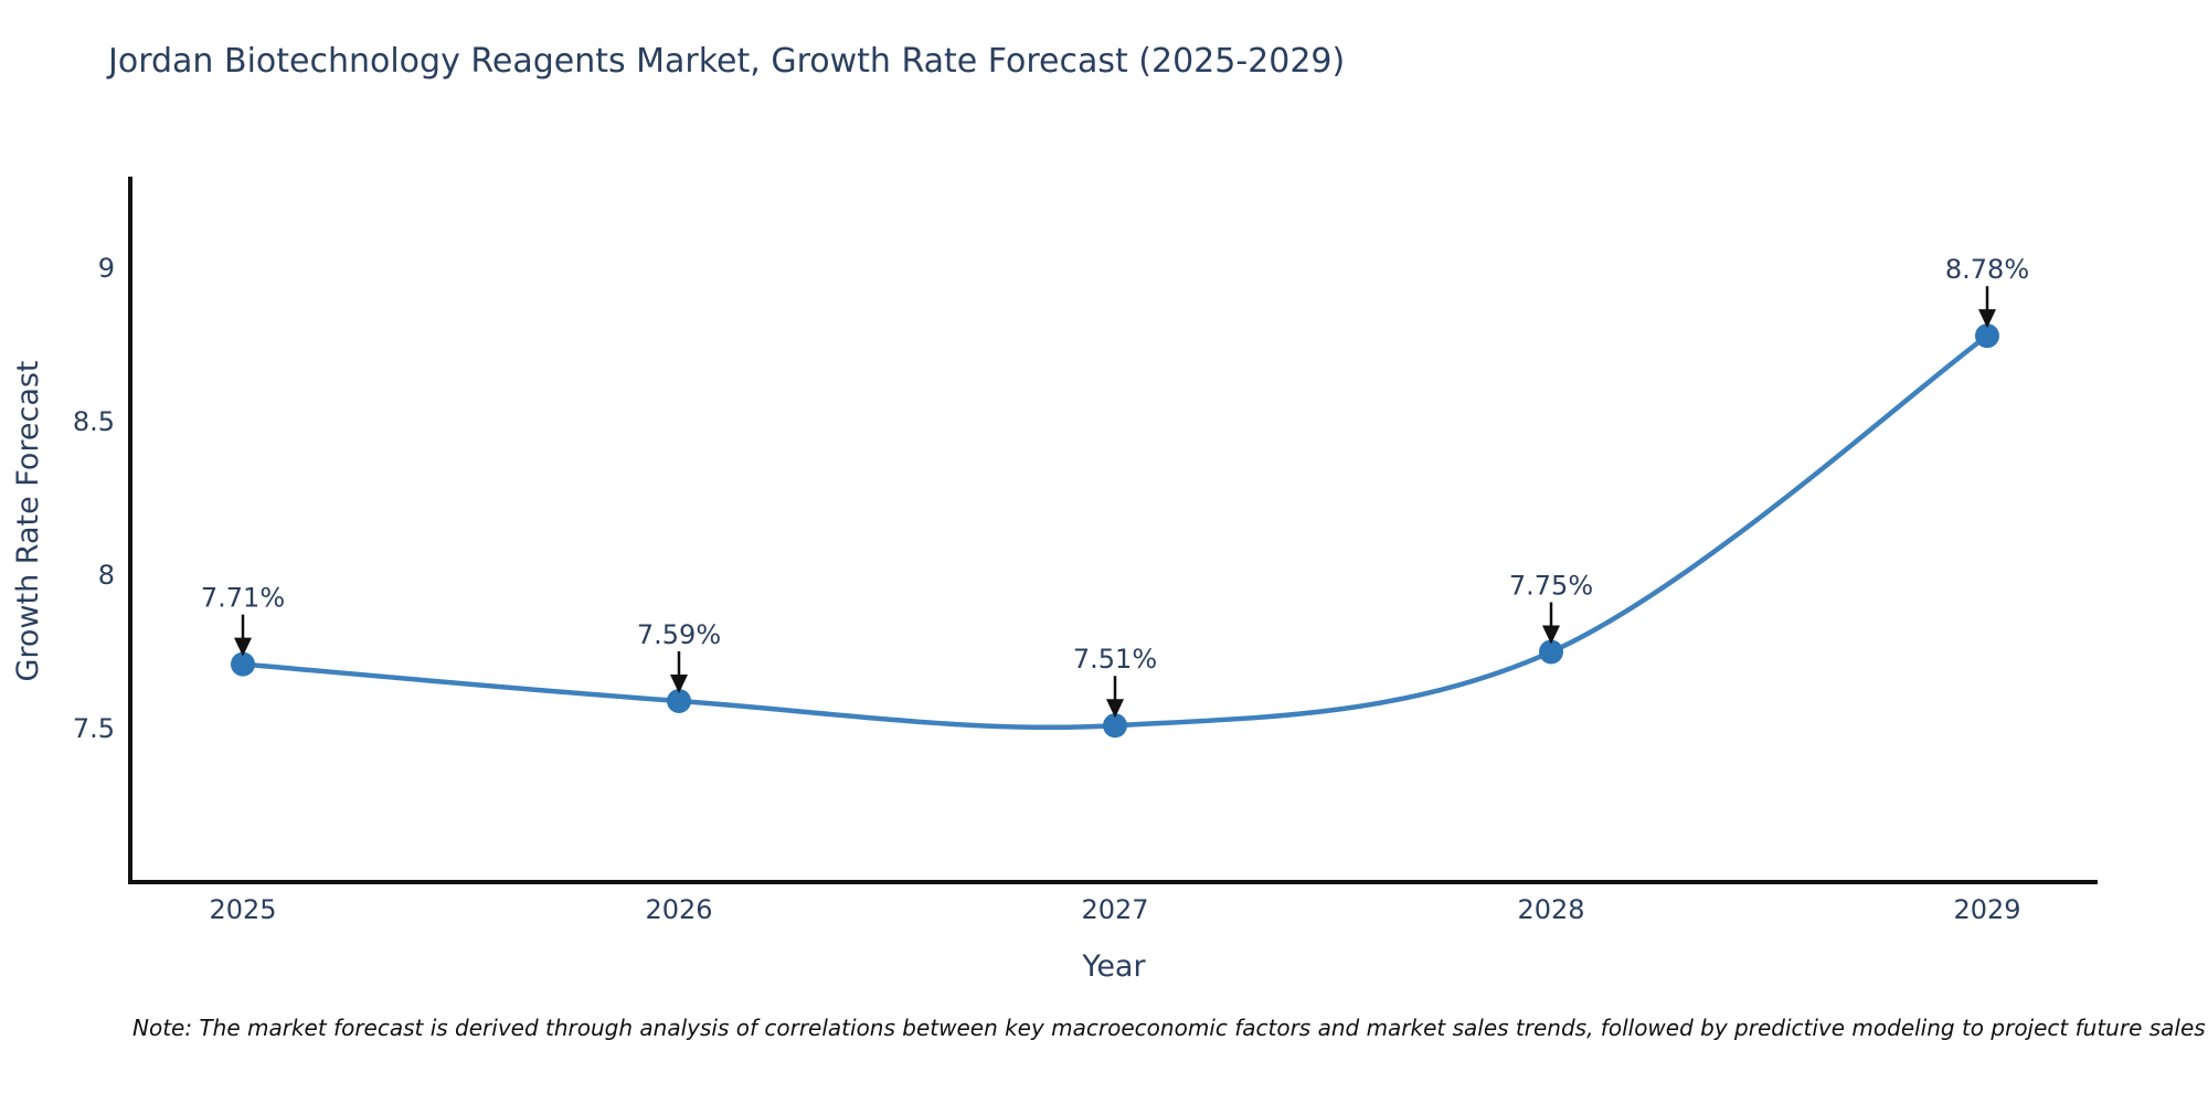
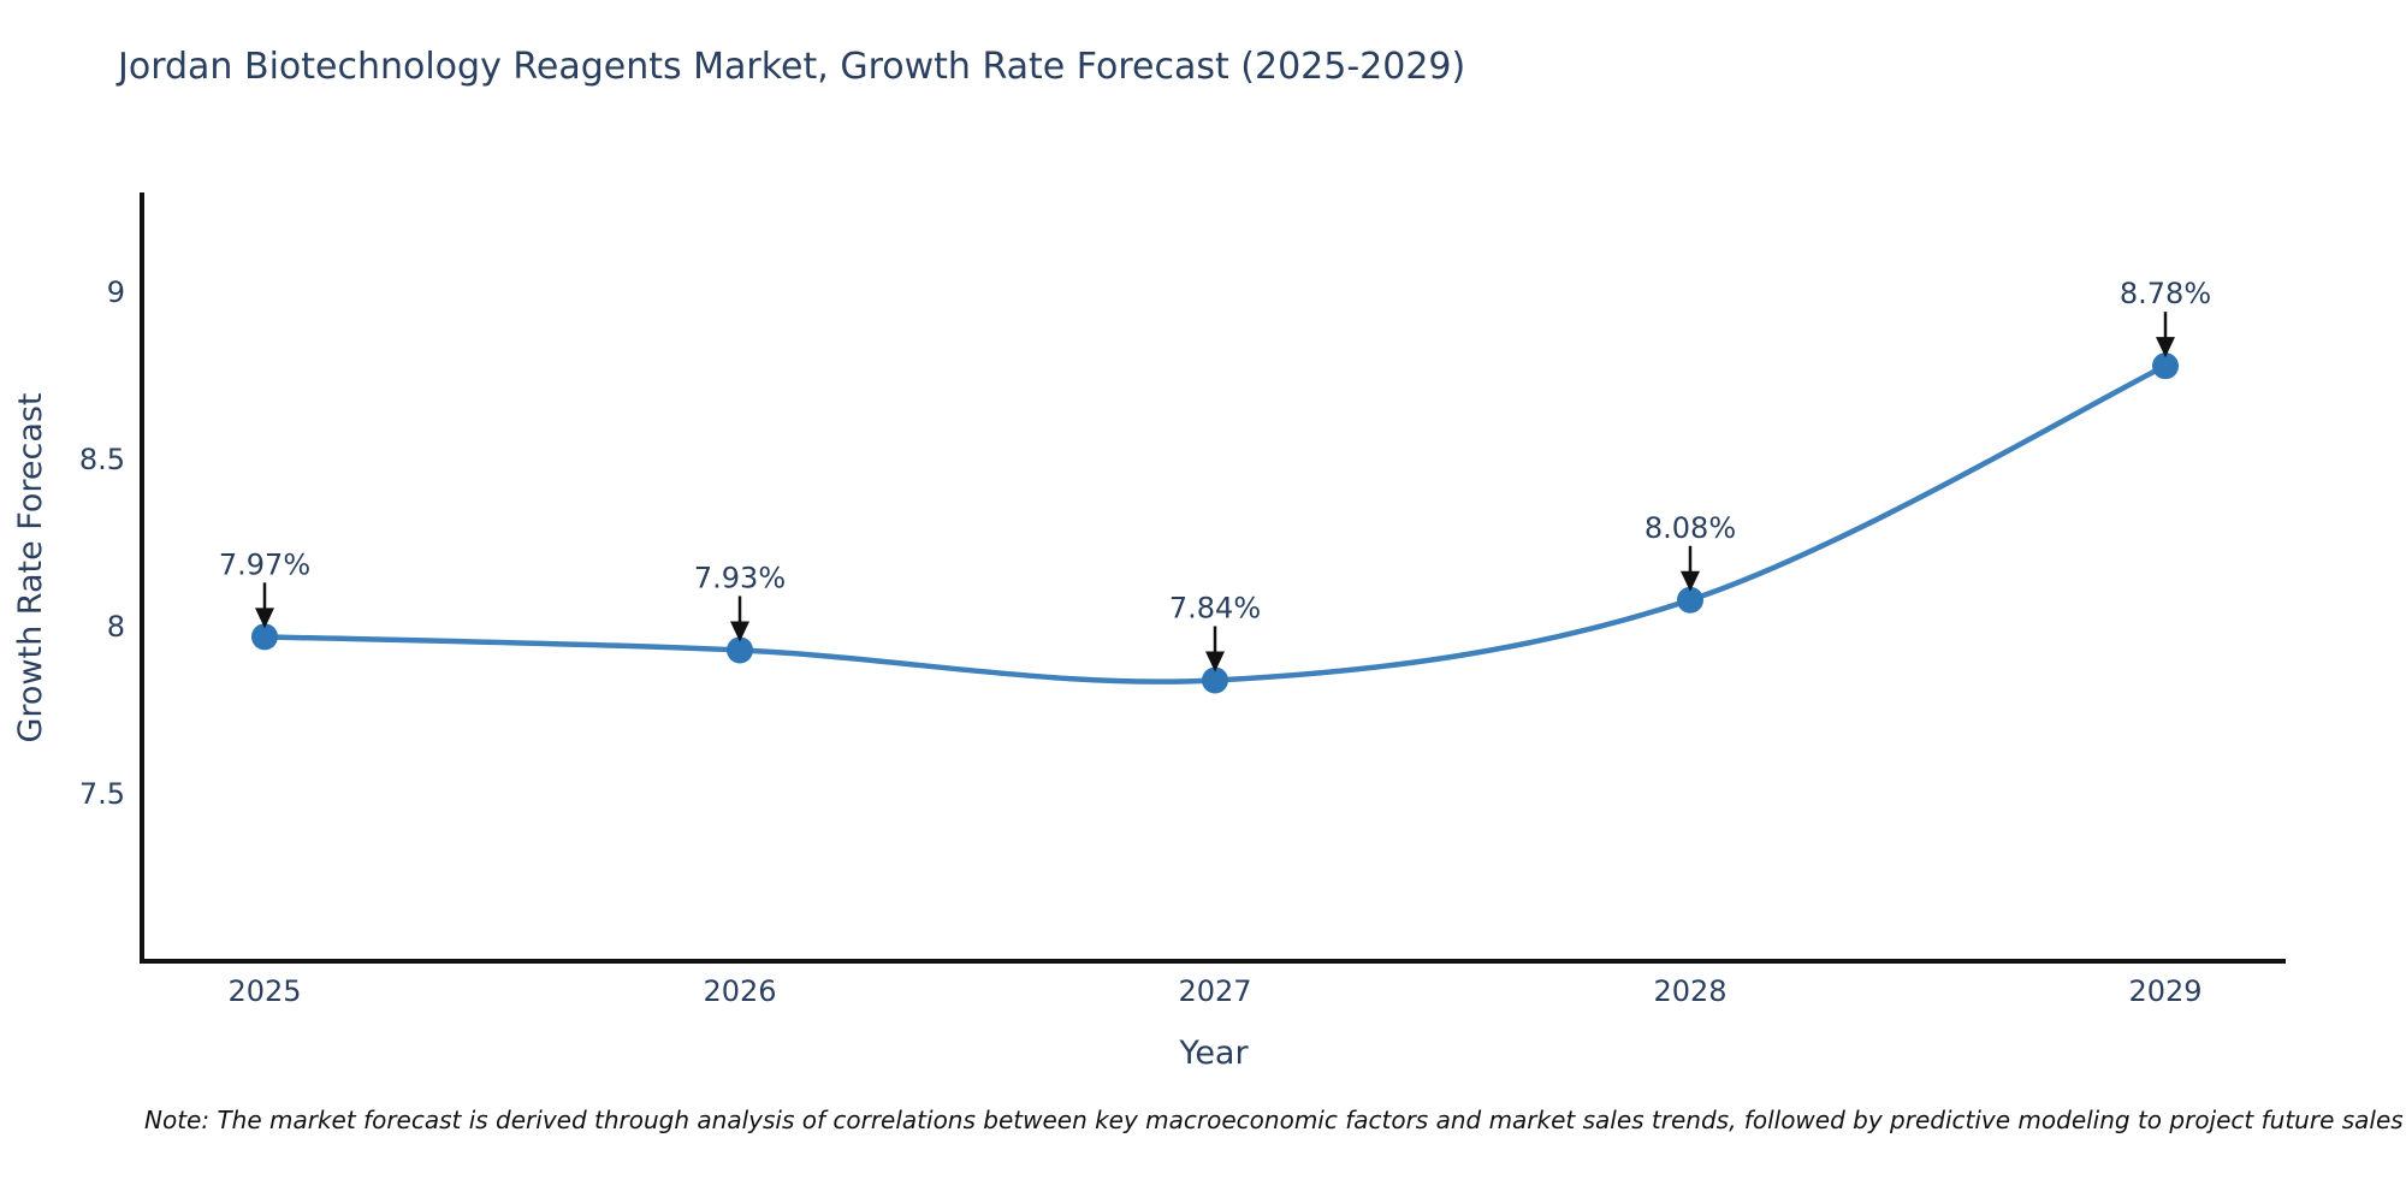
2025: 7.71% -> 7.97%
2026: 7.59% -> 7.93%
2027: 7.51% -> 7.84%
2028: 7.75% -> 8.08%
